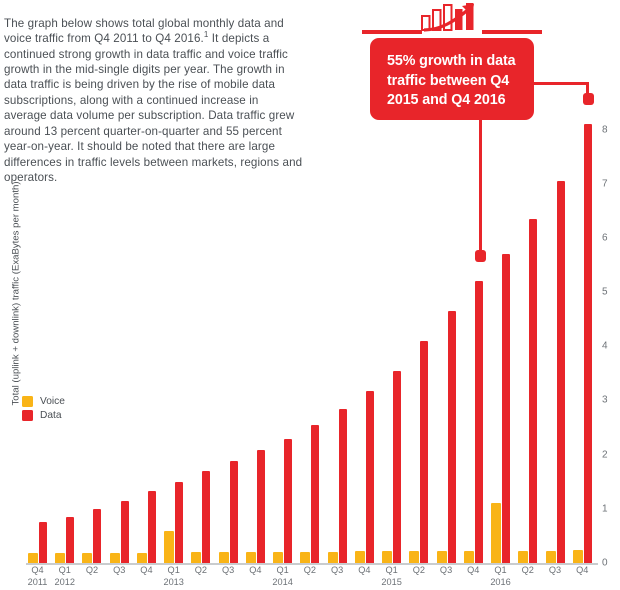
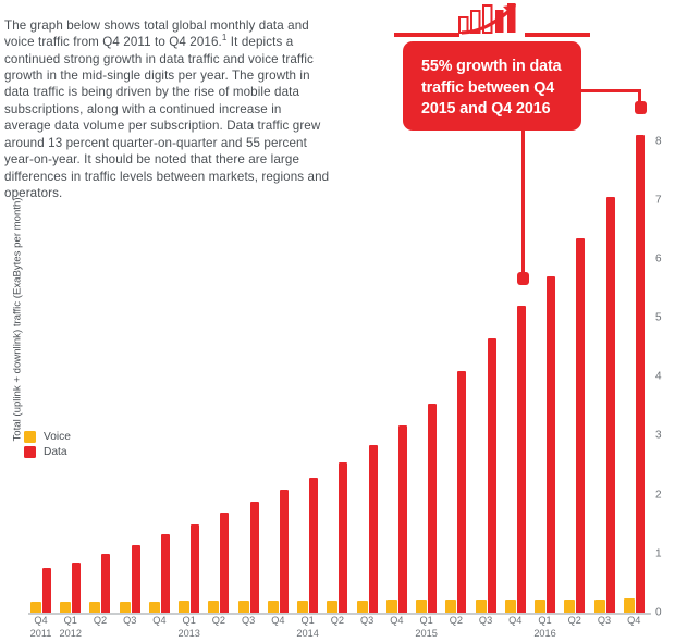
Voice/Q1 2013: 0.6 -> 0.2
Voice/Q1 2016: 1.1 -> 0.2
